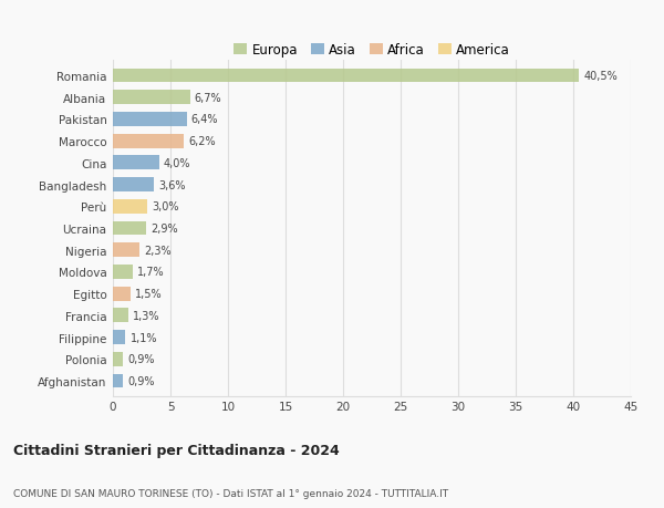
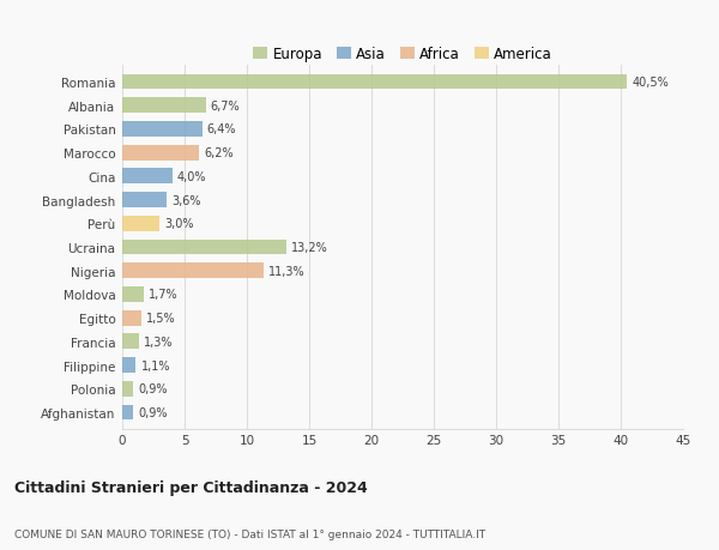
Ucraina: 2,9% -> 13,2%
Nigeria: 2,3% -> 11,3%
